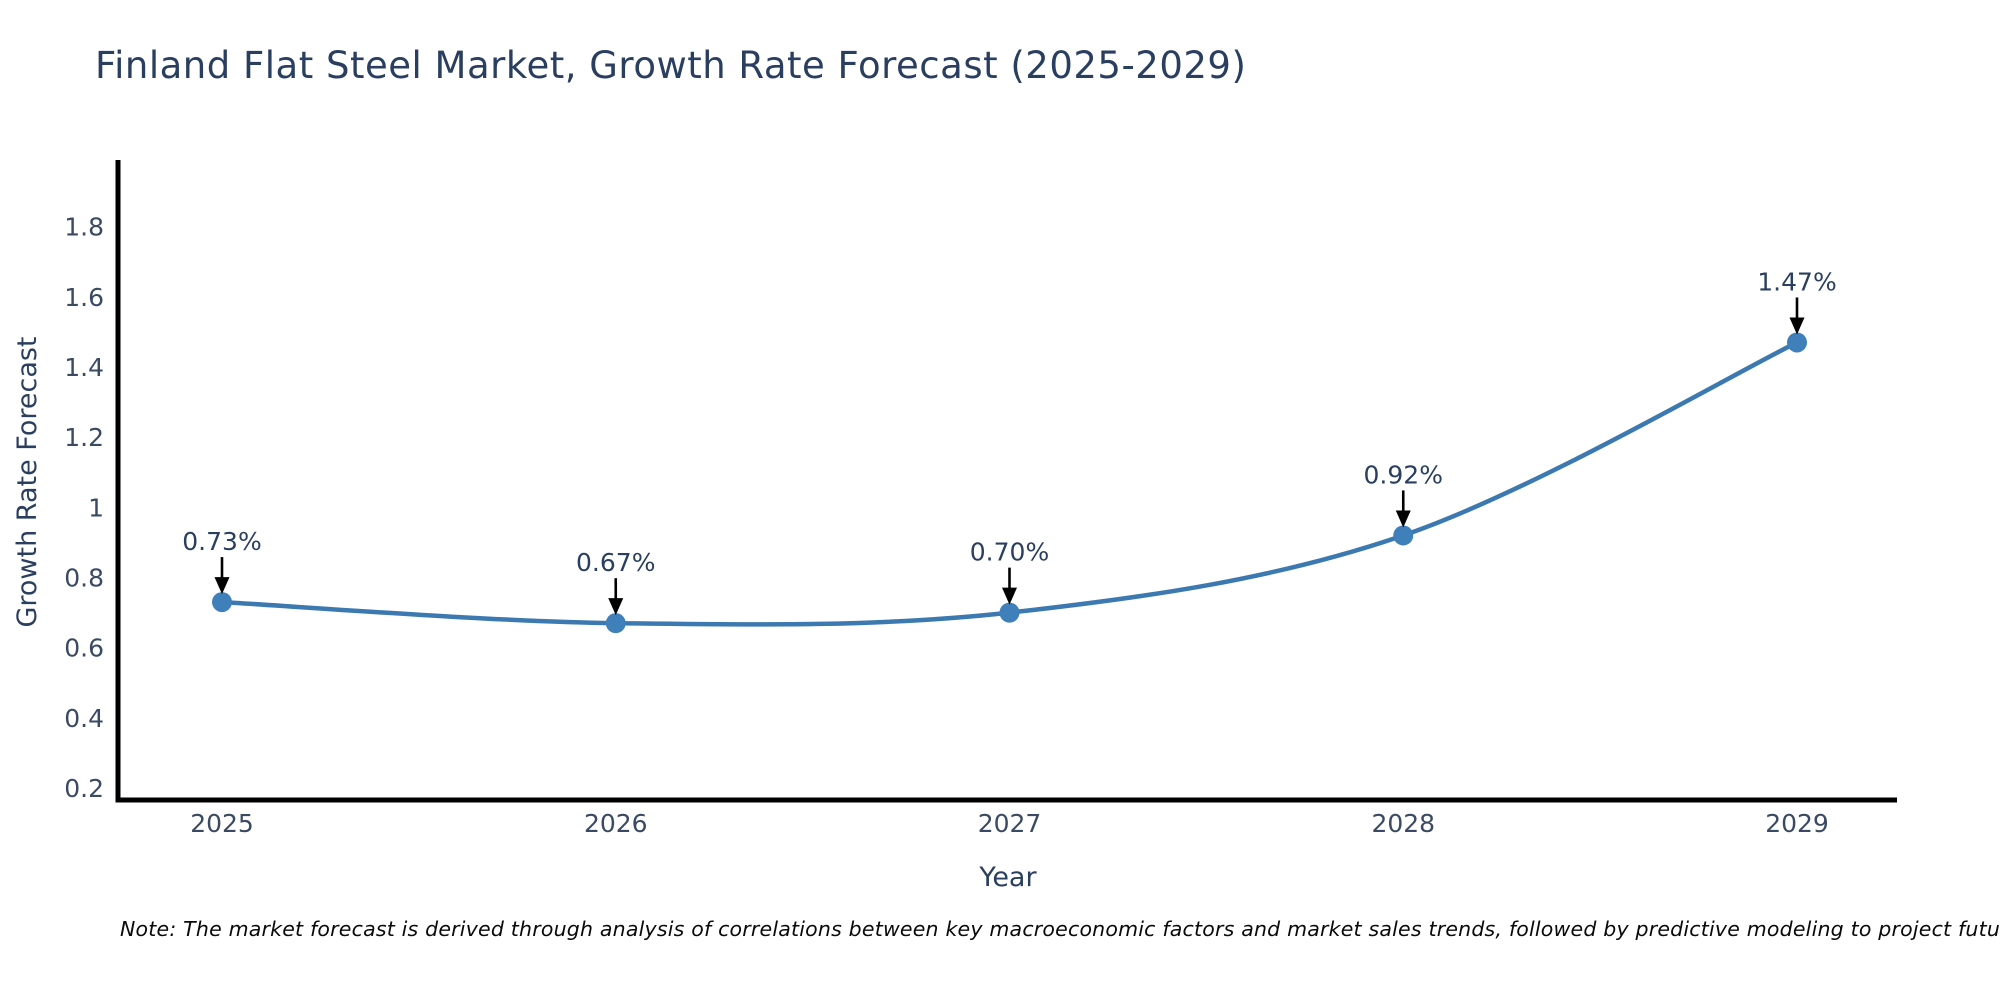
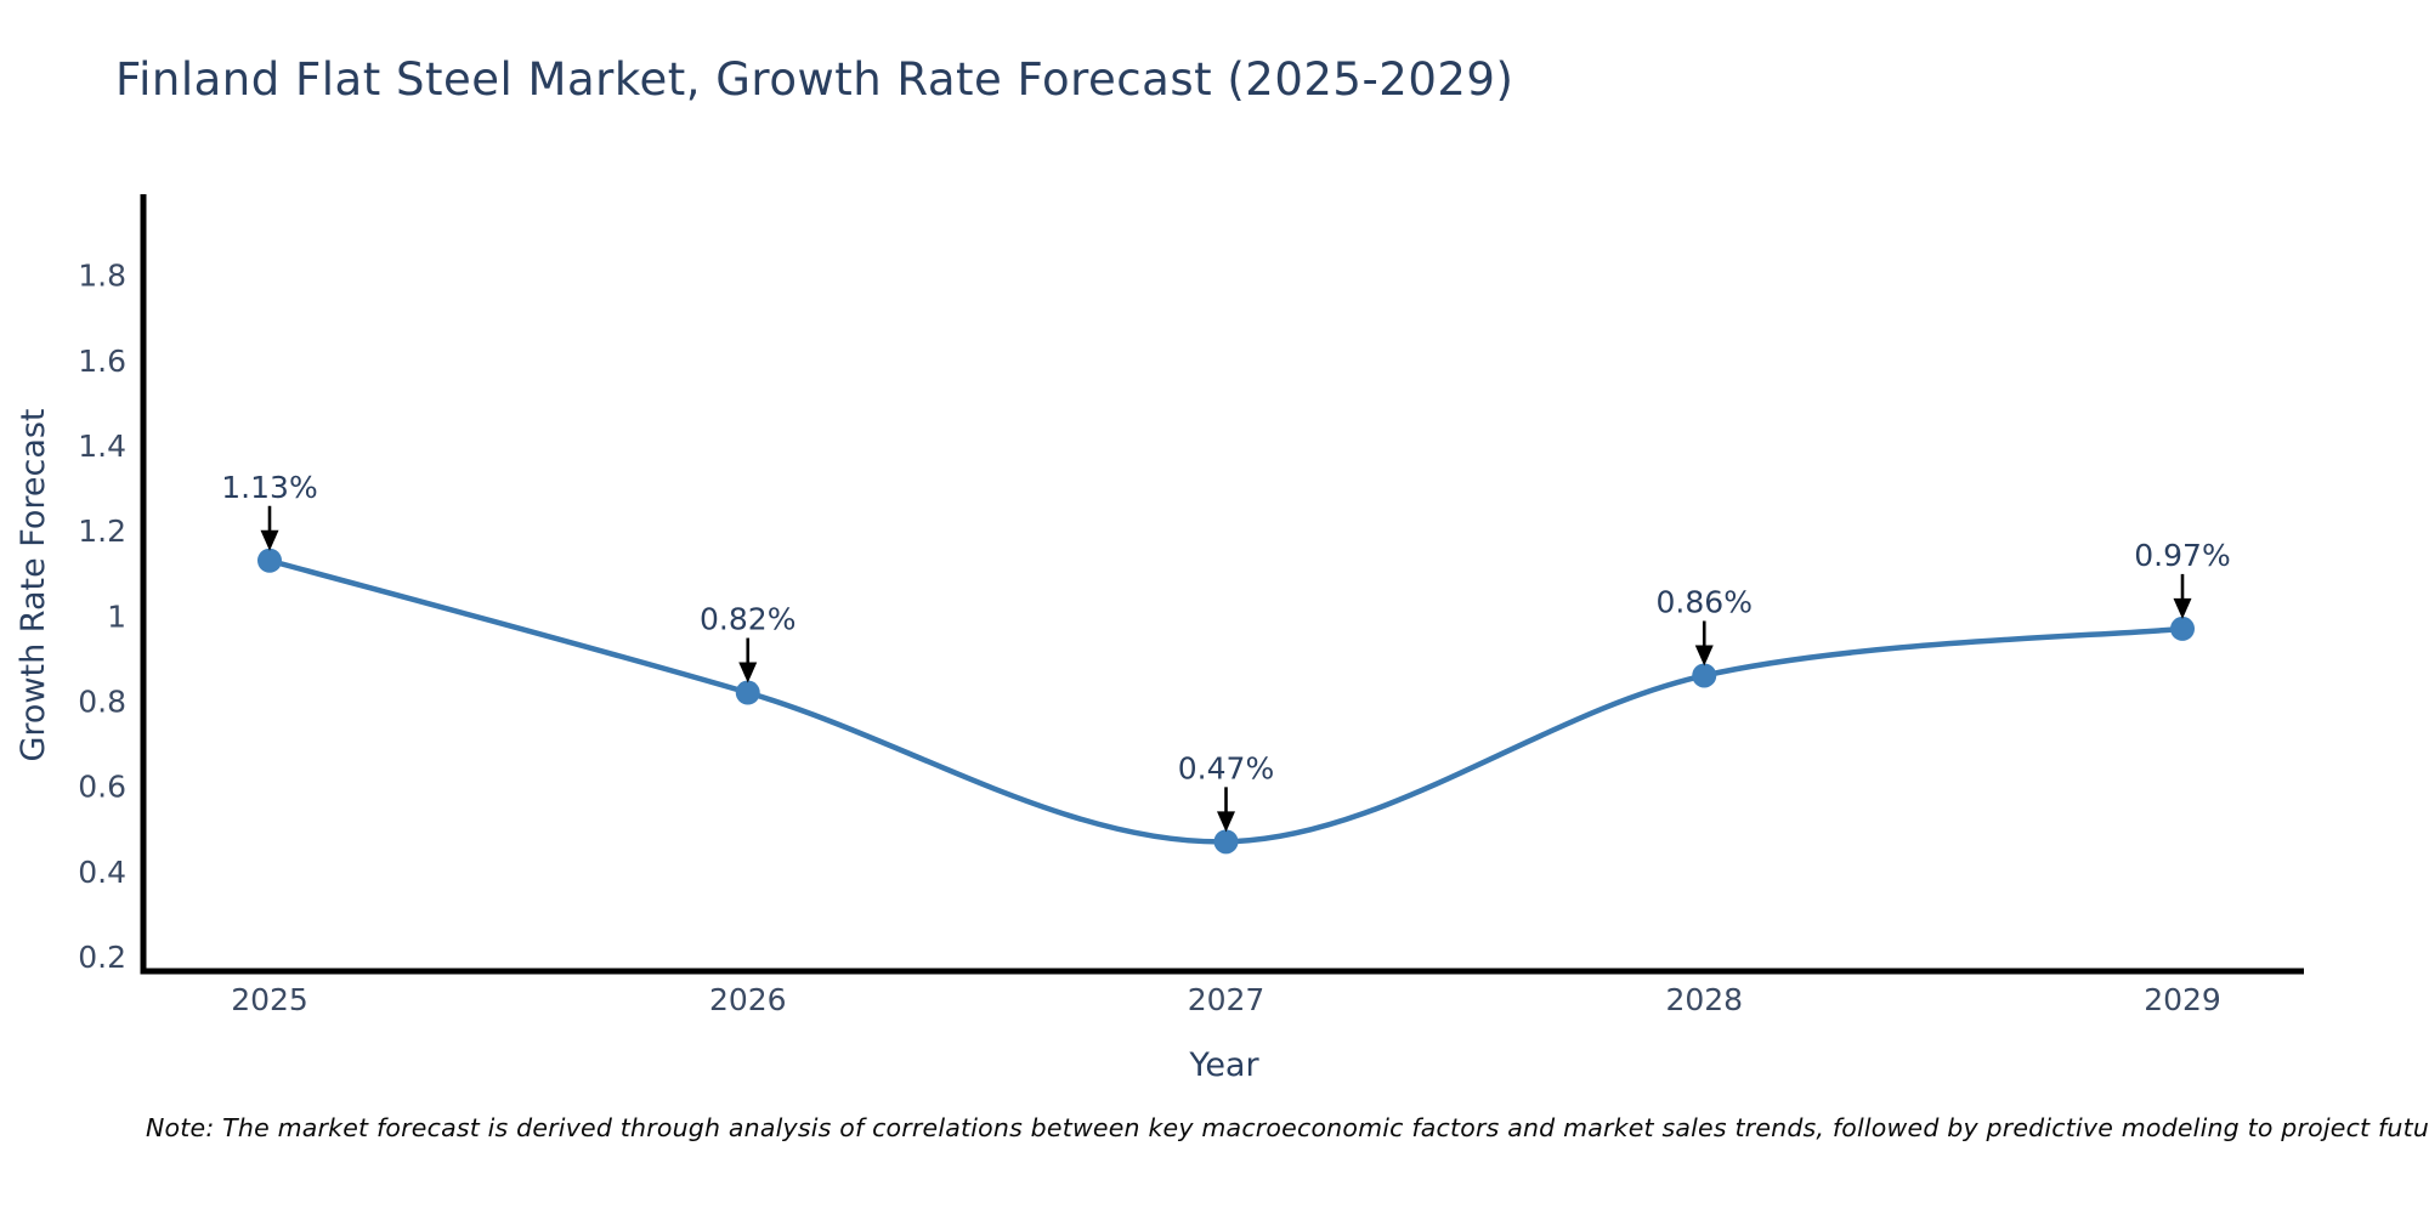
2025: 0.73% -> 1.13%
2026: 0.67% -> 0.82%
2027: 0.70% -> 0.47%
2028: 0.92% -> 0.86%
2029: 1.47% -> 0.97%
